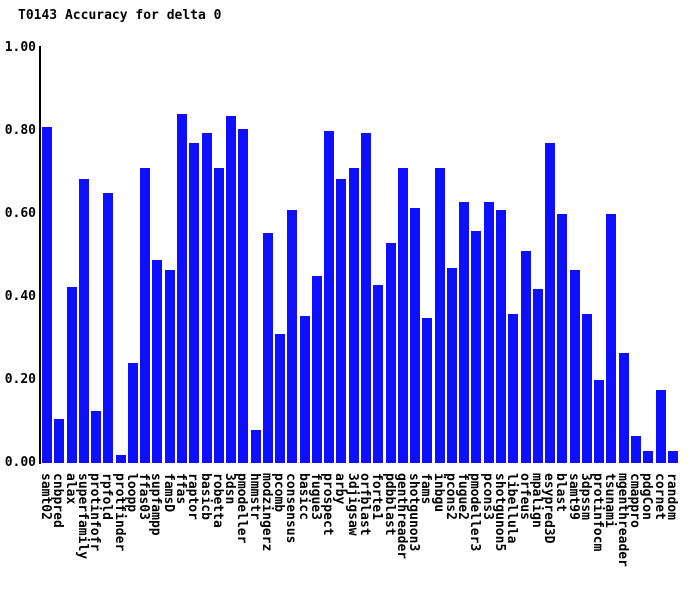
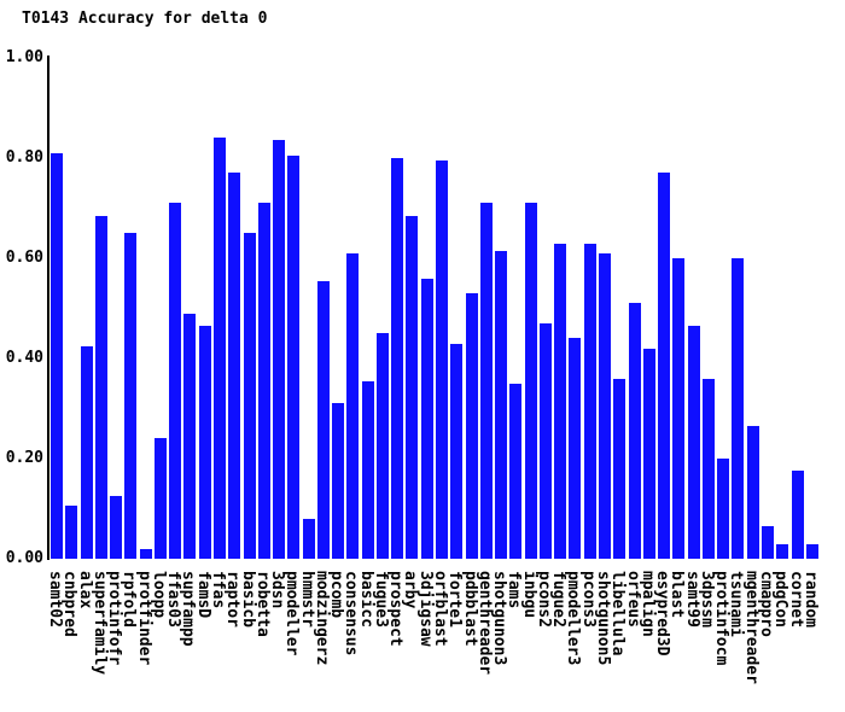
basicb: 0.80 -> 0.65
3djigsaw: 0.71 -> 0.56
pmodeller3: 0.56 -> 0.44
